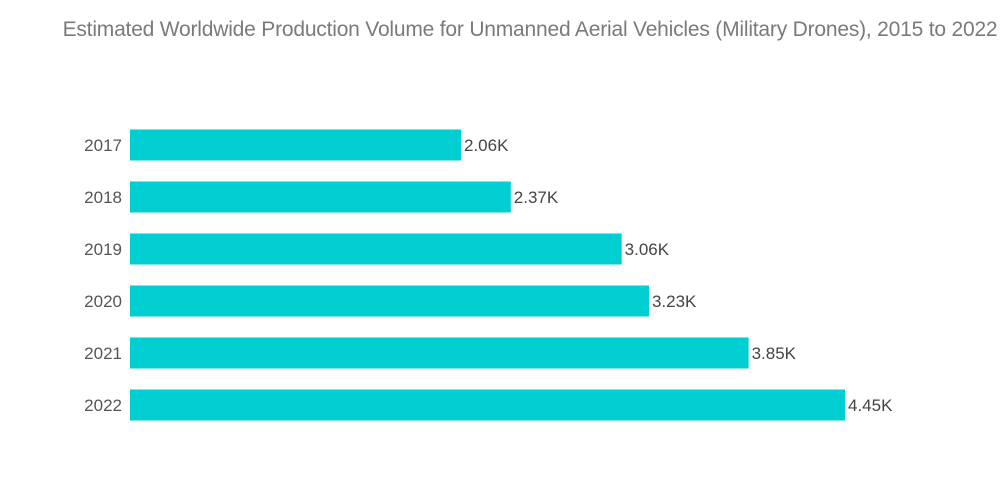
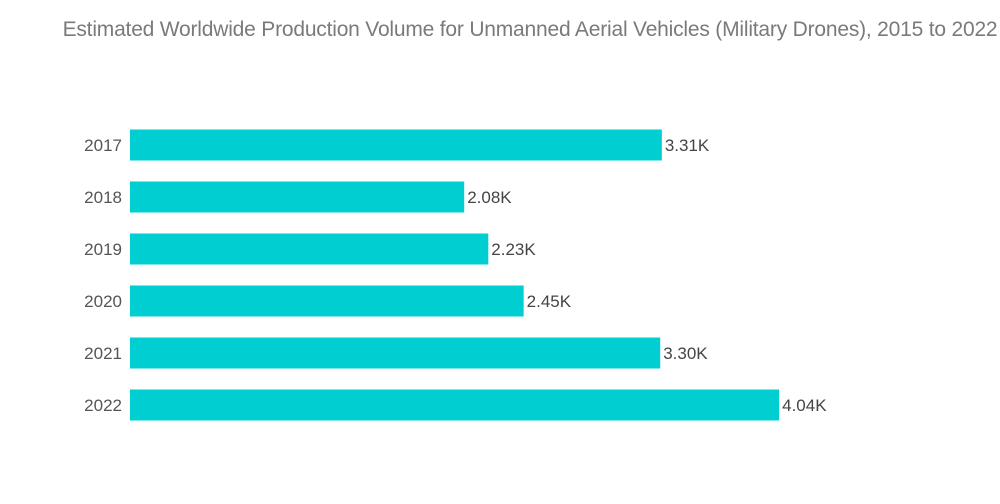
2017: 2.06K -> 3.31K
2018: 2.37K -> 2.08K
2019: 3.06K -> 2.23K
2020: 3.23K -> 2.45K
2021: 3.85K -> 3.30K
2022: 4.45K -> 4.04K
